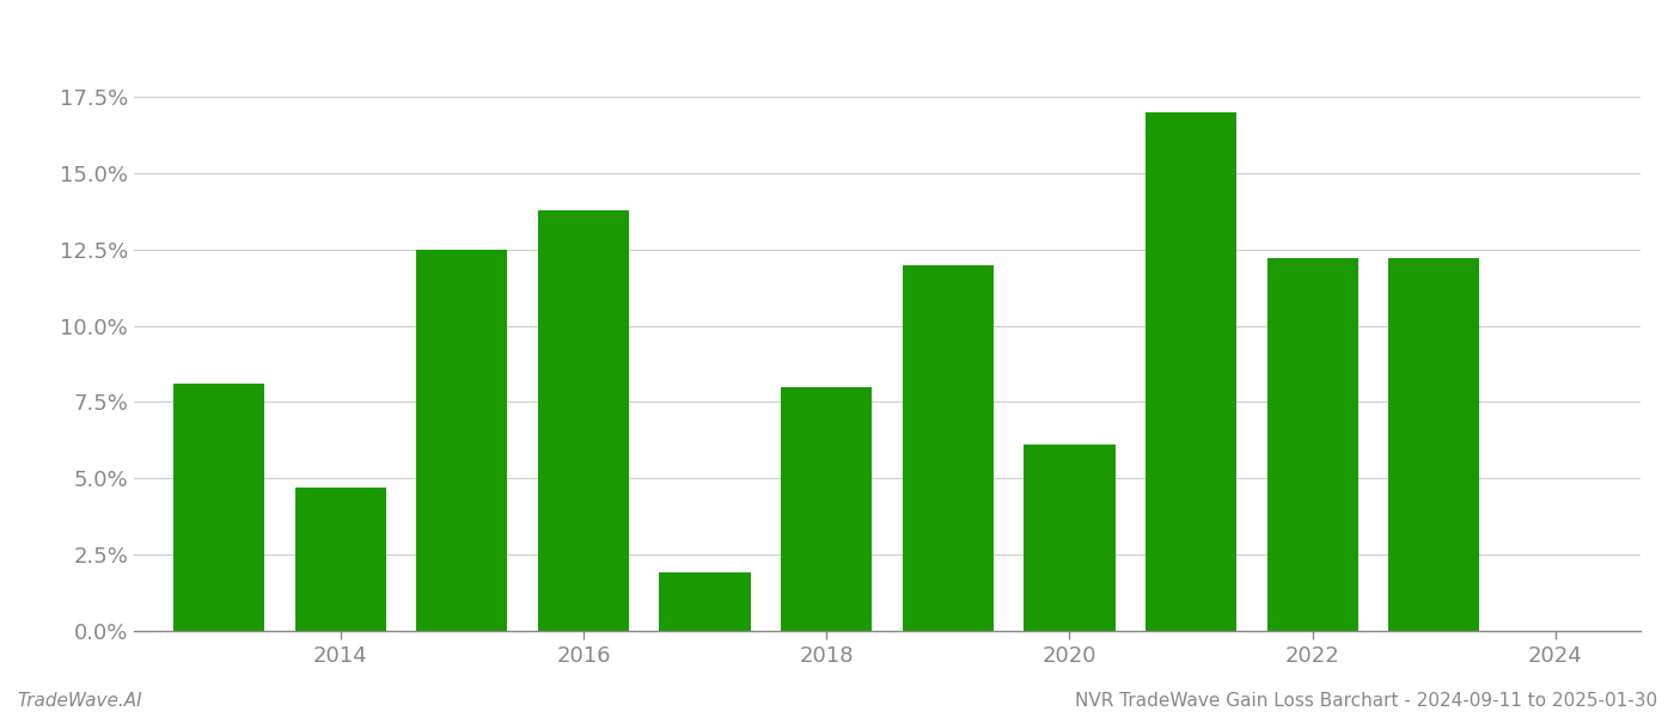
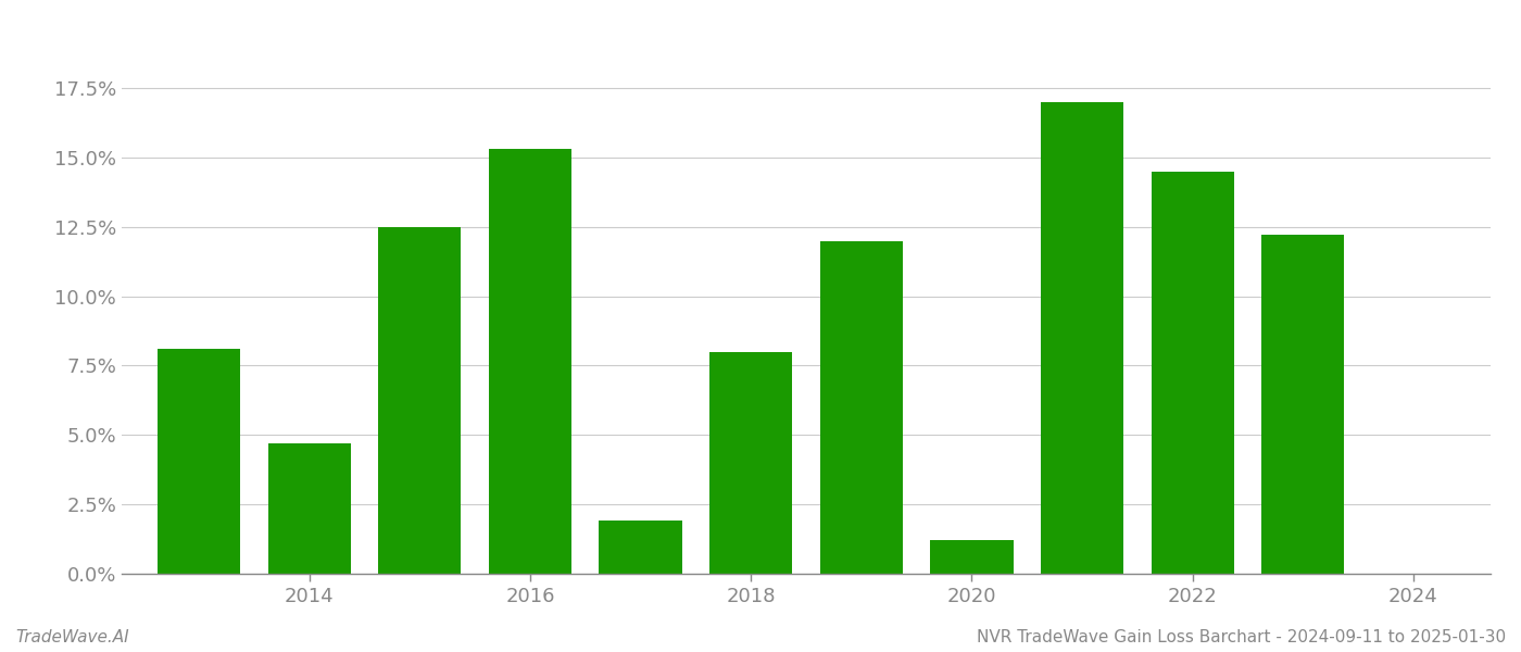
2016: 13.8% -> 15.3%
2020: 6.1% -> 1.2%
2022: 12.2% -> 14.5%
